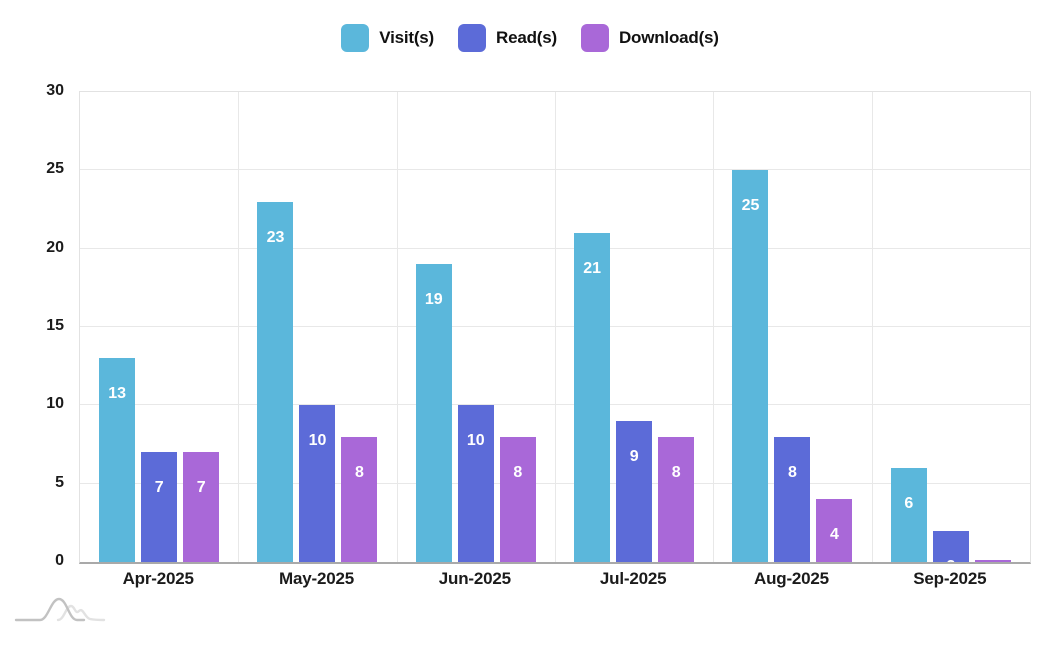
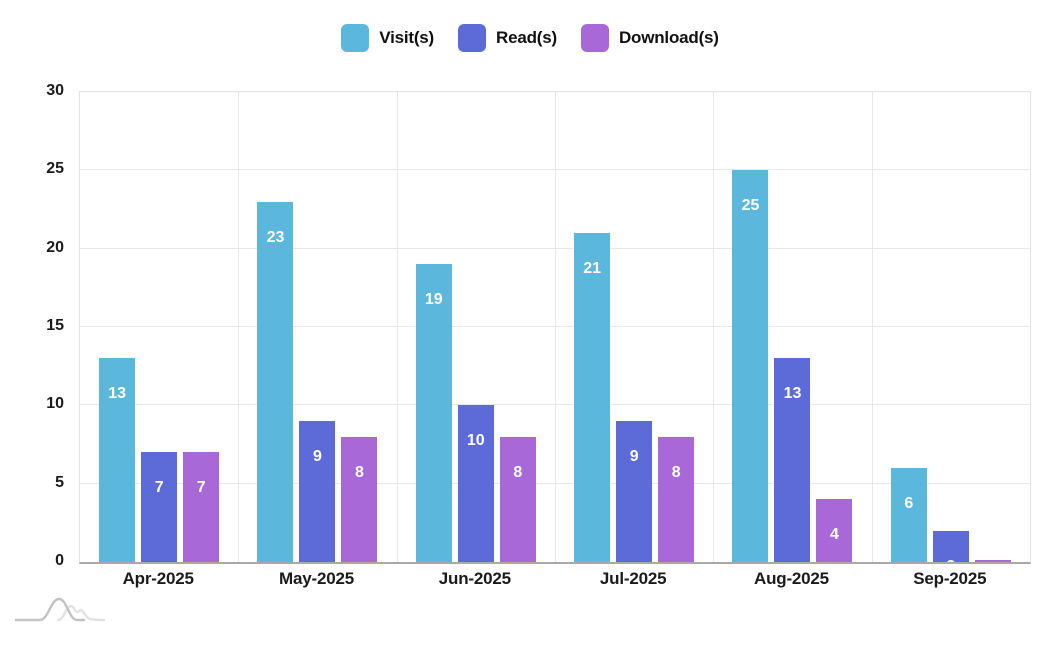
Read(s)/May-2025: 10 -> 9
Read(s)/Aug-2025: 8 -> 13
